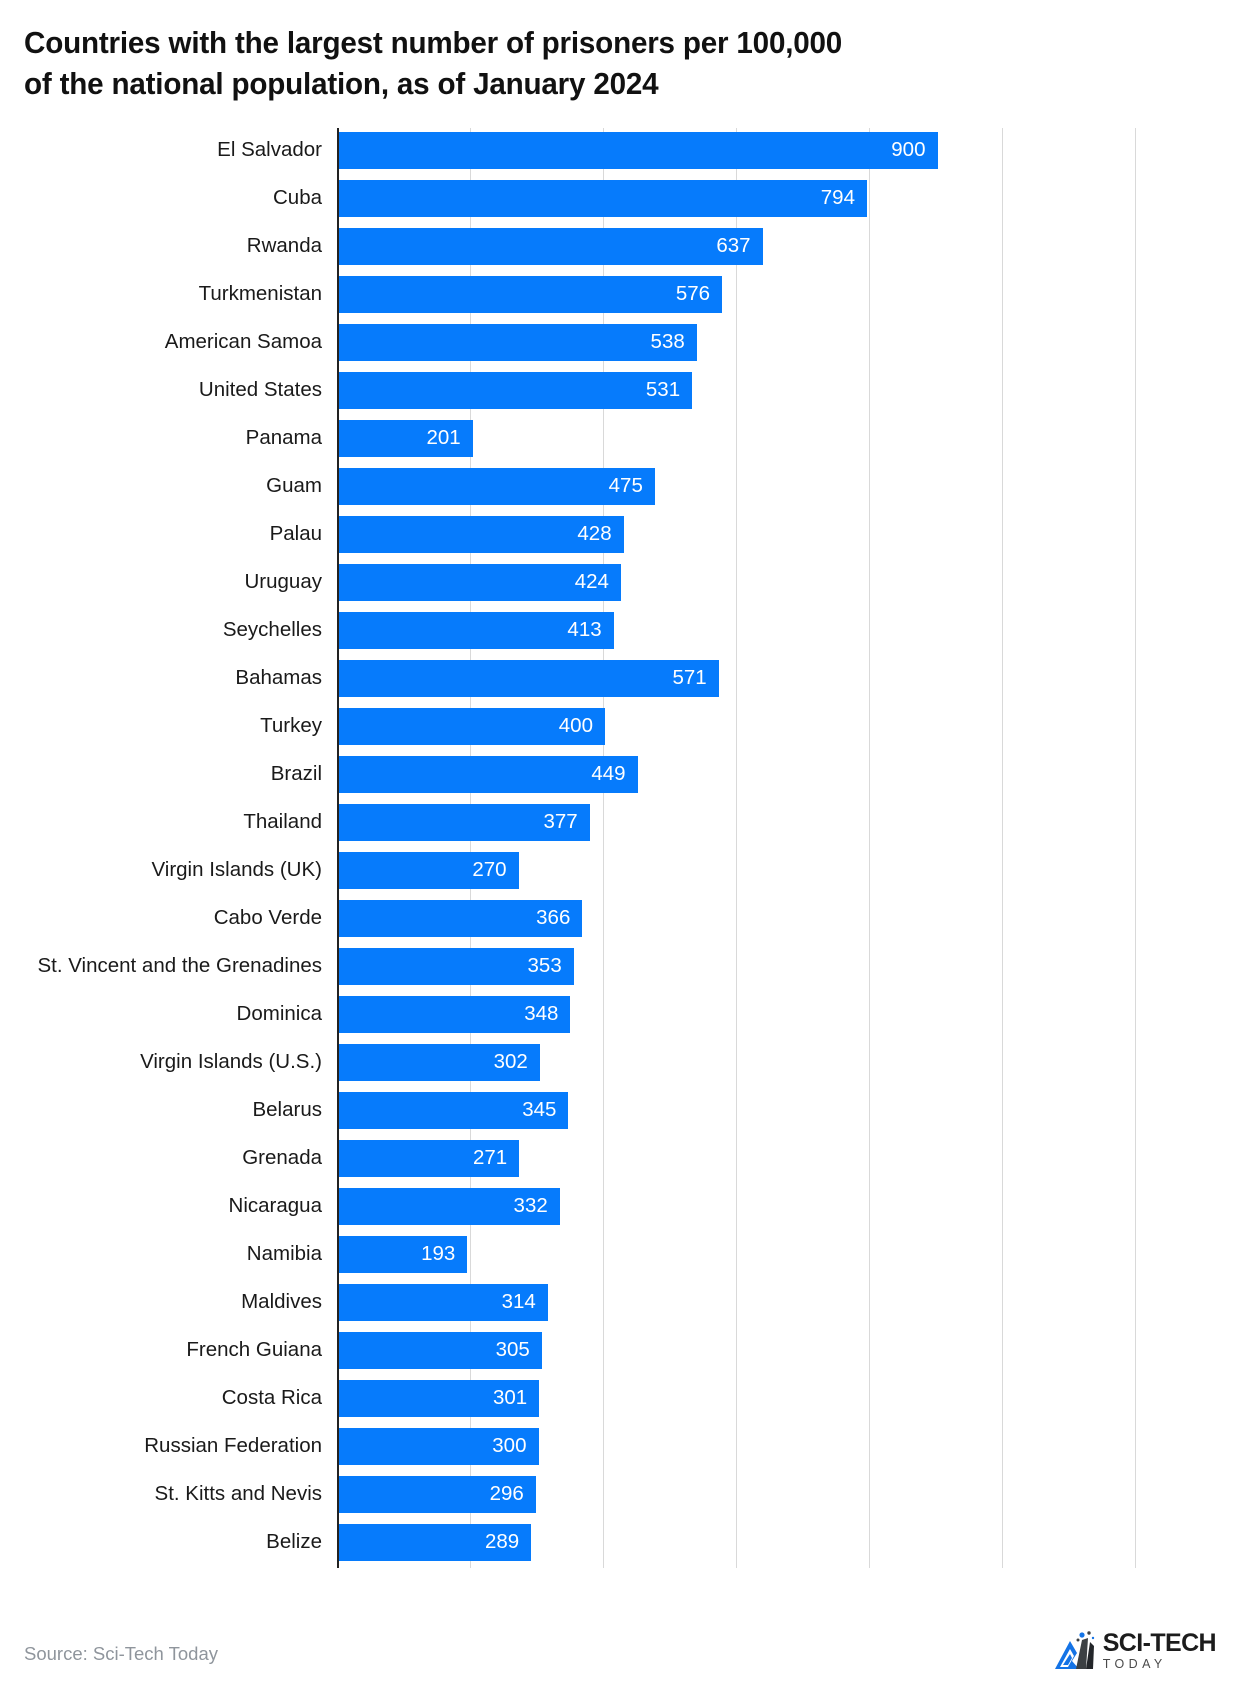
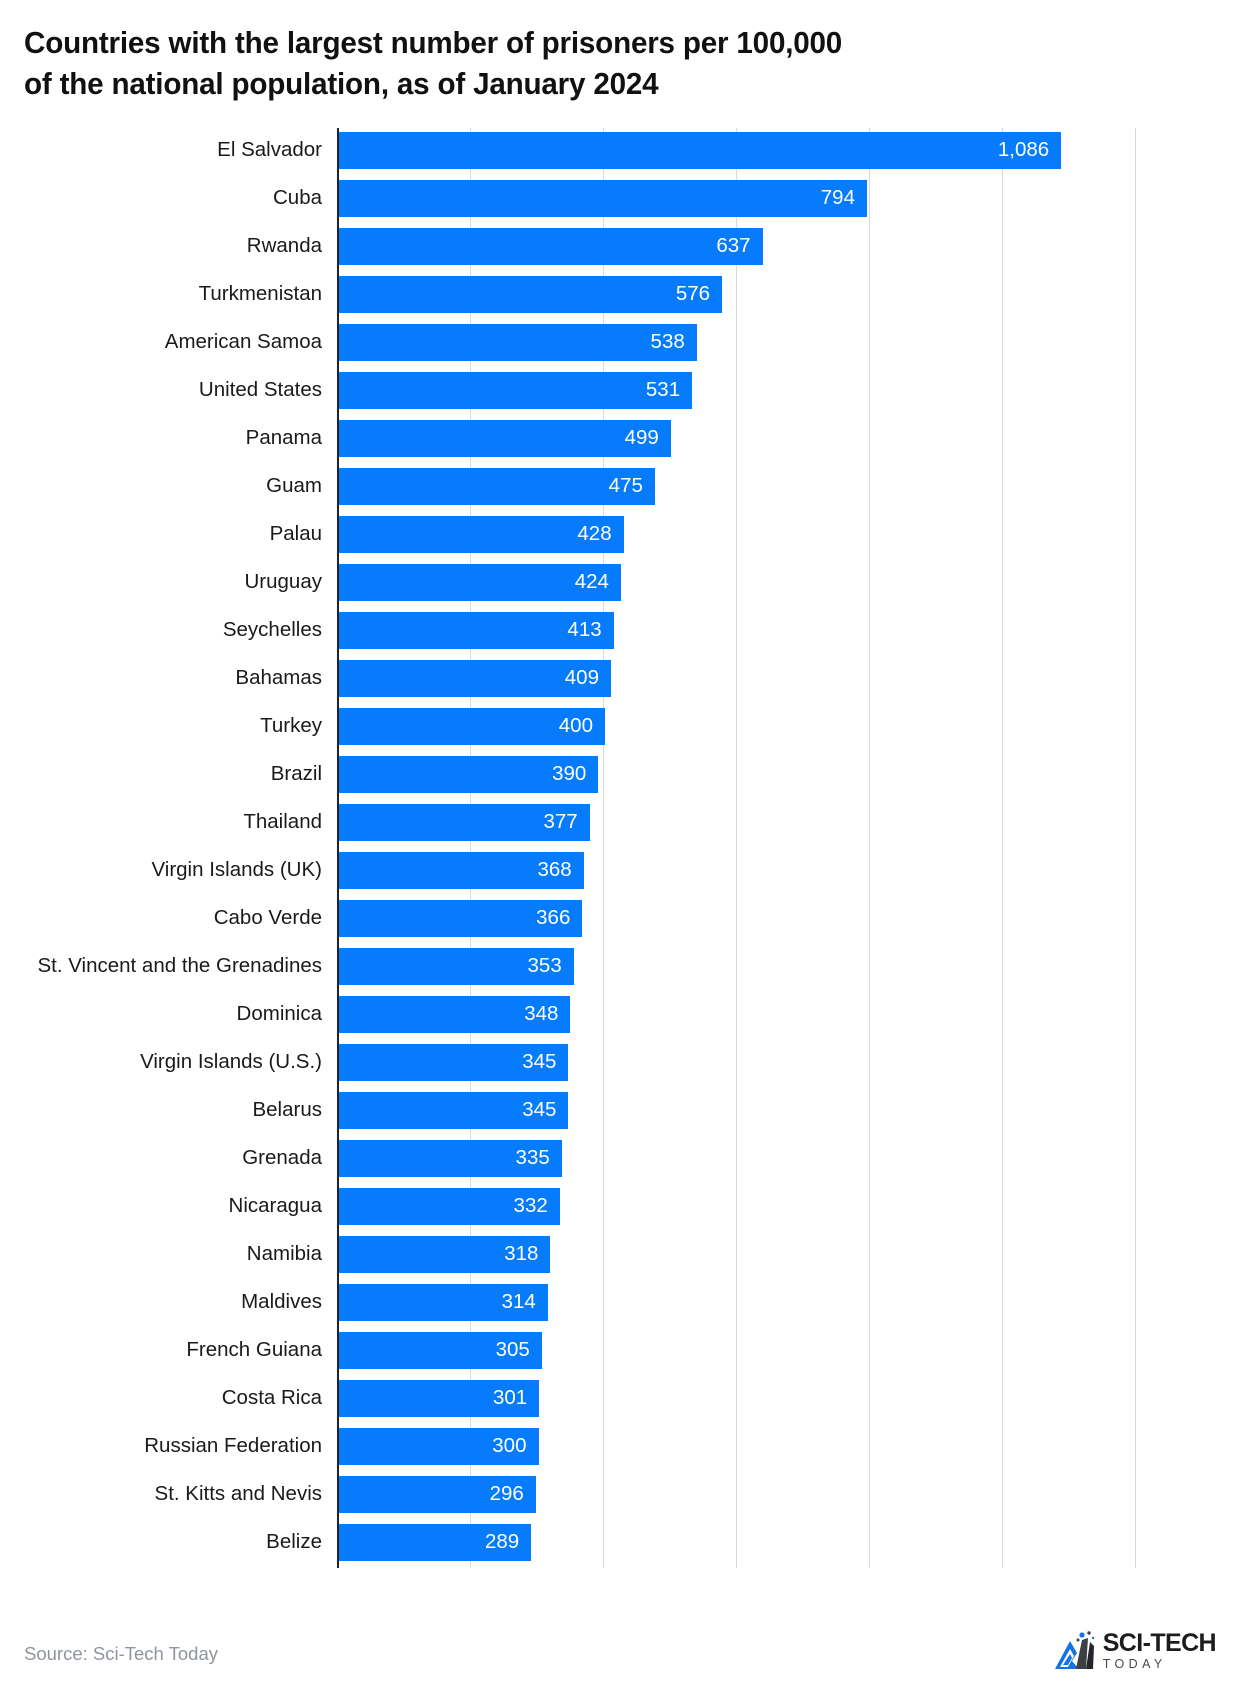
El Salvador: 900 -> 1,086
Panama: 201 -> 499
Bahamas: 571 -> 409
Brazil: 449 -> 390
Virgin Islands (UK): 270 -> 368
Virgin Islands (U.S.): 302 -> 345
Grenada: 271 -> 335
Namibia: 193 -> 318
